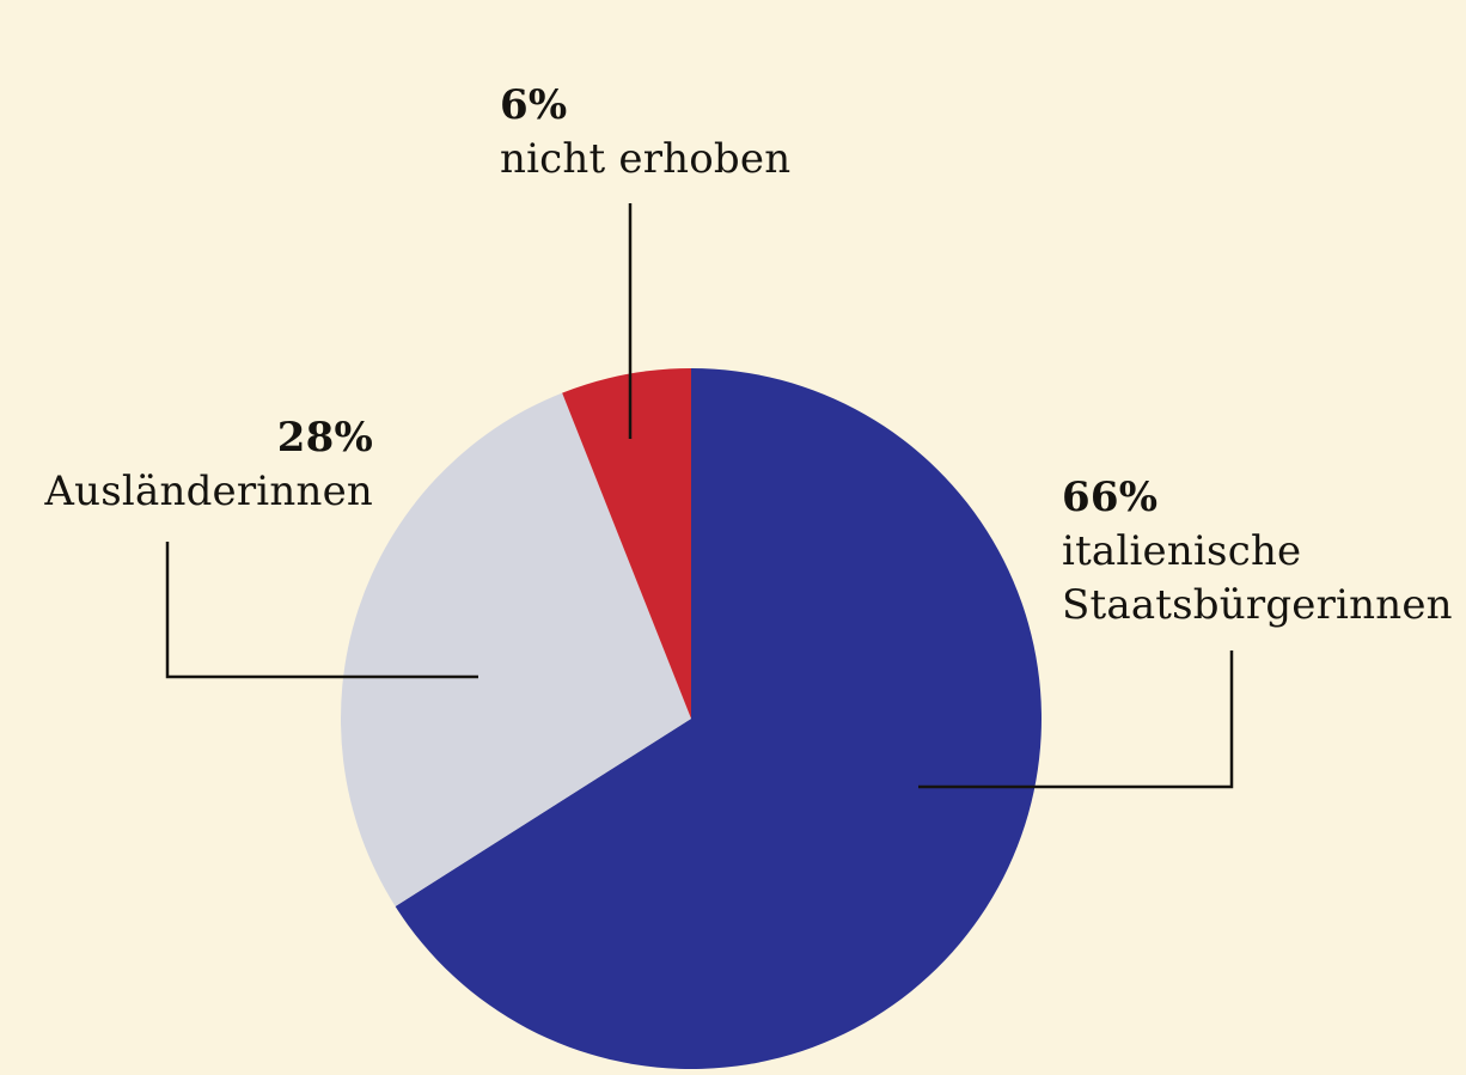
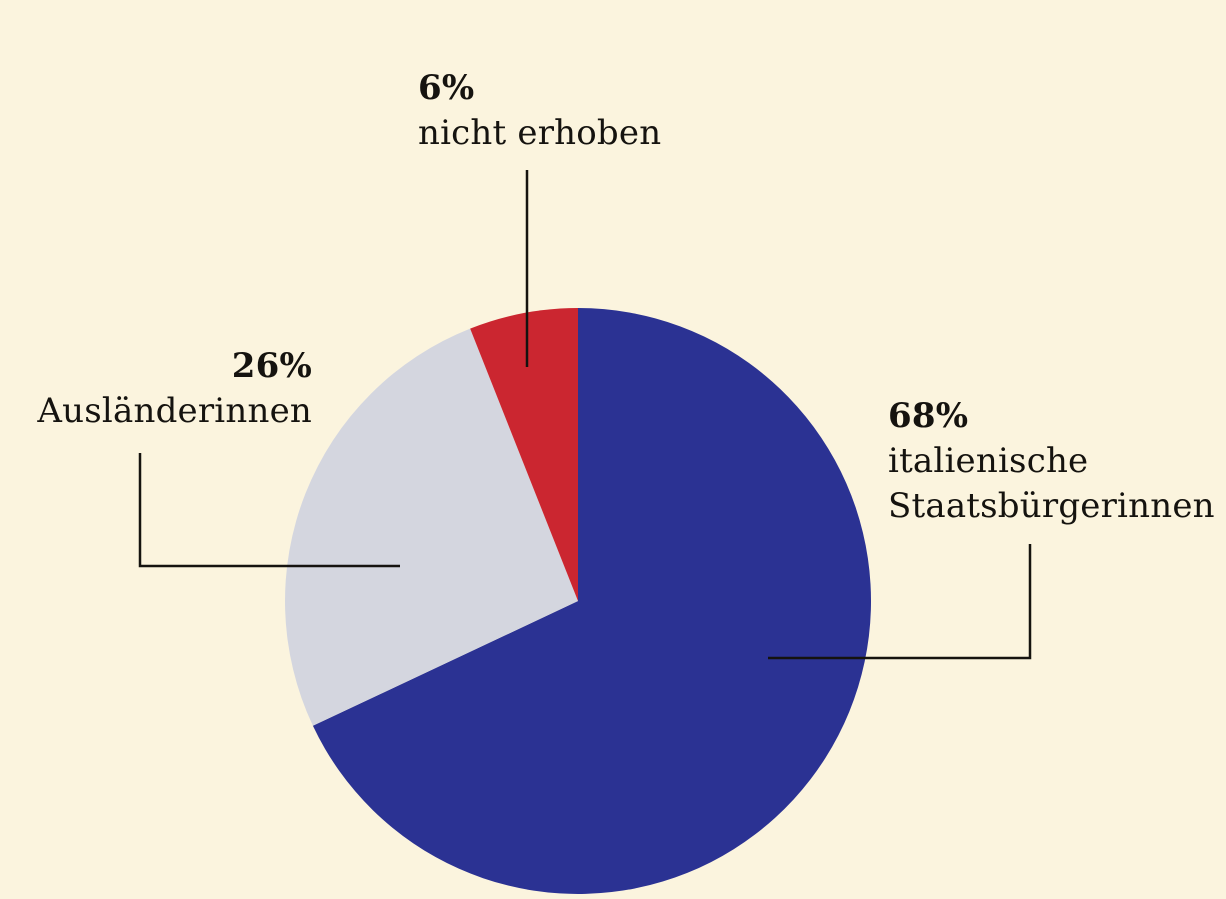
italienische Staatsbürgerinnen: 66% -> 68%
Ausländerinnen: 28% -> 26%
